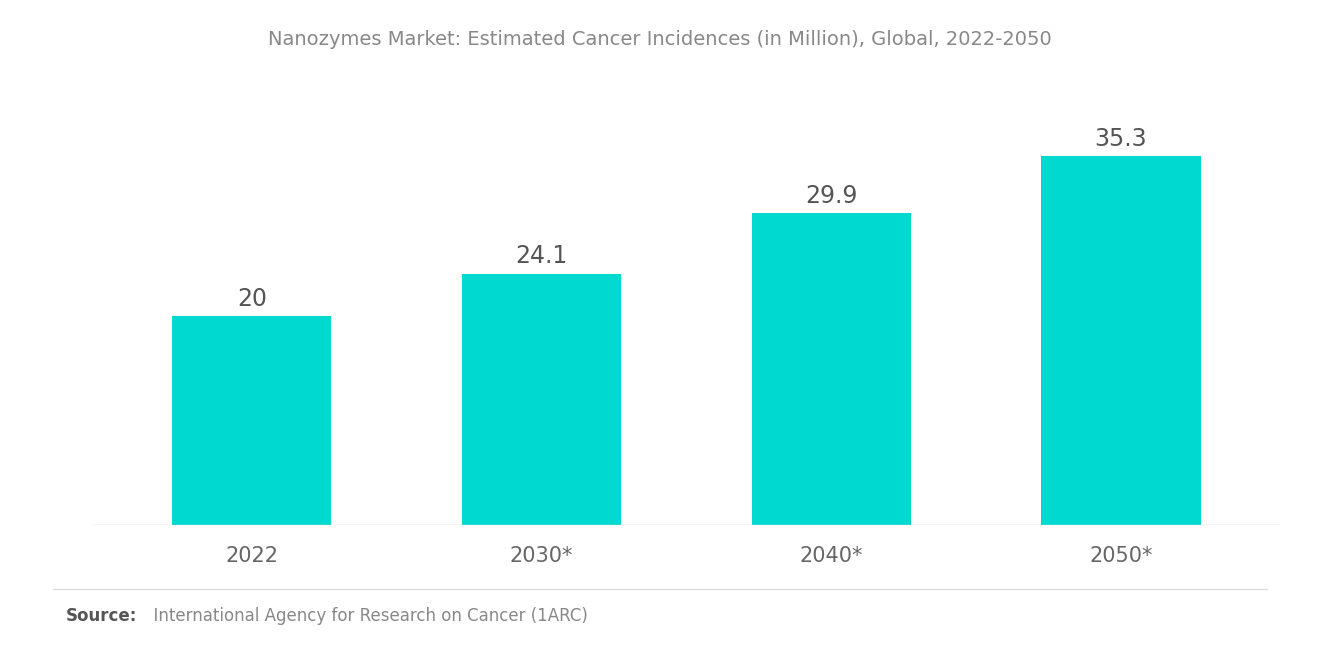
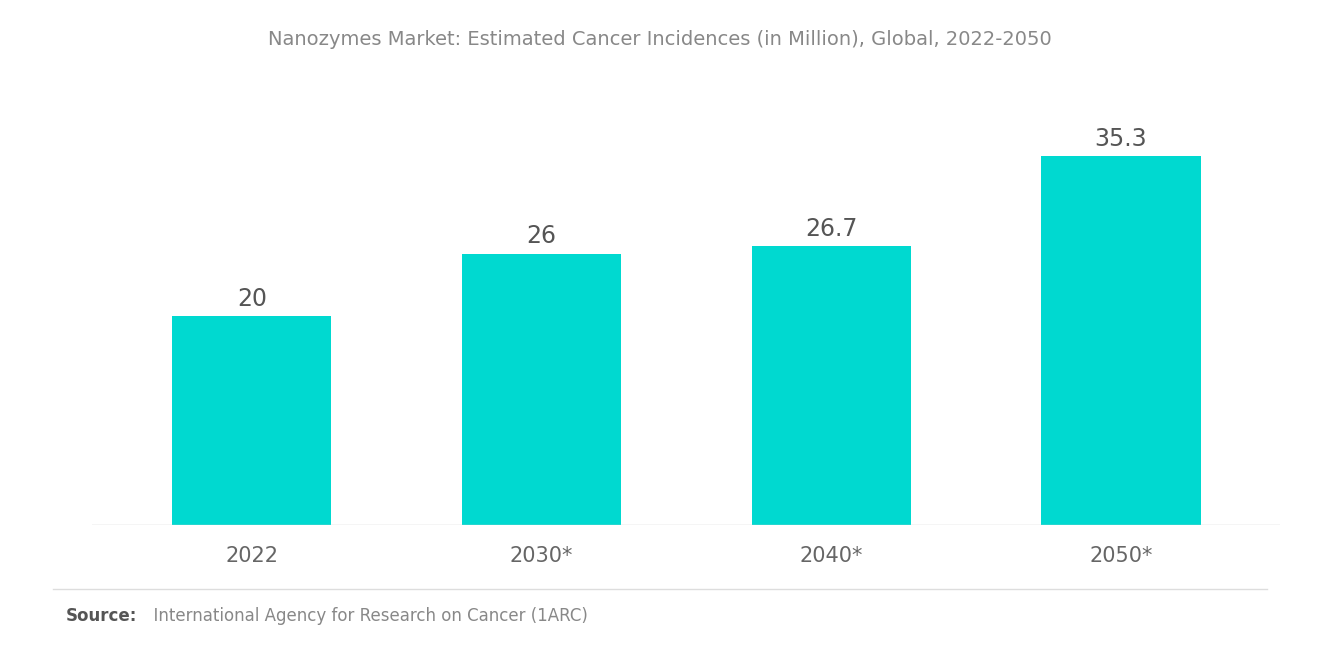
2030*: 24.1 -> 26
2040*: 29.9 -> 26.7
